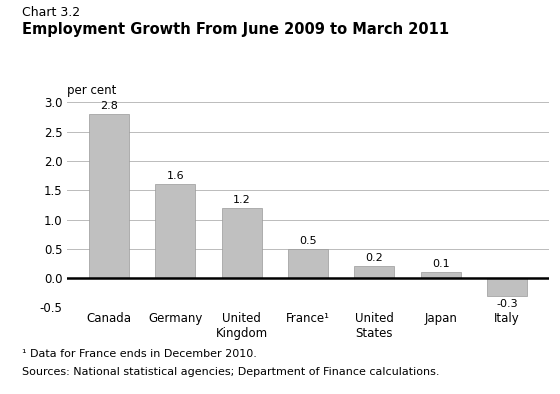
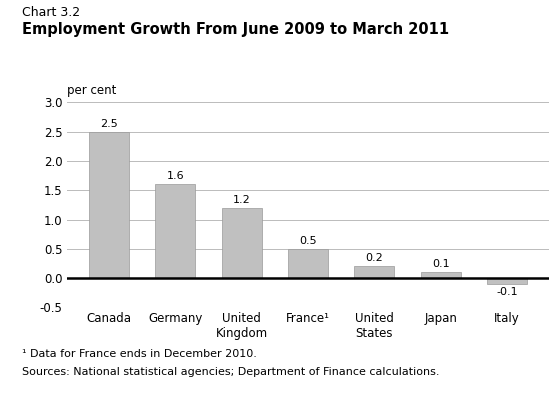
Canada: 2.8 -> 2.5
Italy: -0.3 -> -0.1
